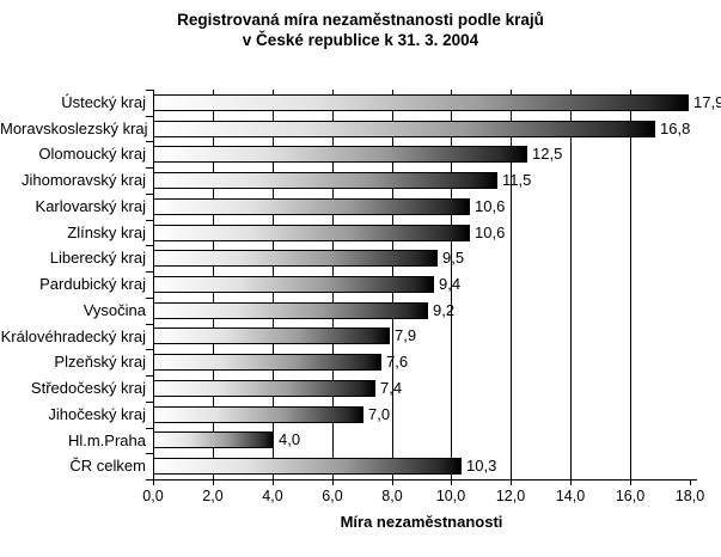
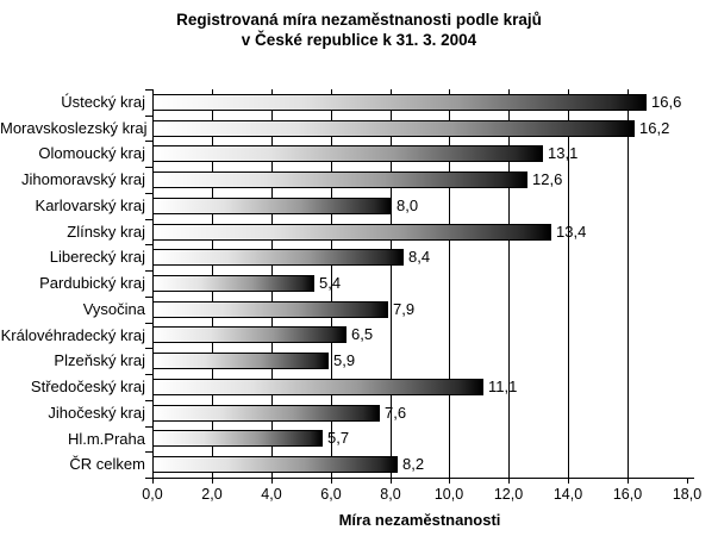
Ústecký kraj: 17,9 -> 16,6
Moravskoslezský kraj: 16,8 -> 16,2
Olomoucký kraj: 12,5 -> 13,1
Jihomoravský kraj: 11,5 -> 12,6
Karlovarský kraj: 10,6 -> 8,0
Zlínsky kraj: 10,6 -> 13,4
Liberecký kraj: 9,5 -> 8,4
Pardubický kraj: 9,4 -> 5,4
Vysočina: 9,2 -> 7,9
Královéhradecký kraj: 7,9 -> 6,5
Plzeňský kraj: 7,6 -> 5,9
Středočeský kraj: 7,4 -> 11,1
Jihočeský kraj: 7,0 -> 7,6
Hl.m.Praha: 4,0 -> 5,7
ČR celkem: 10,3 -> 8,2
